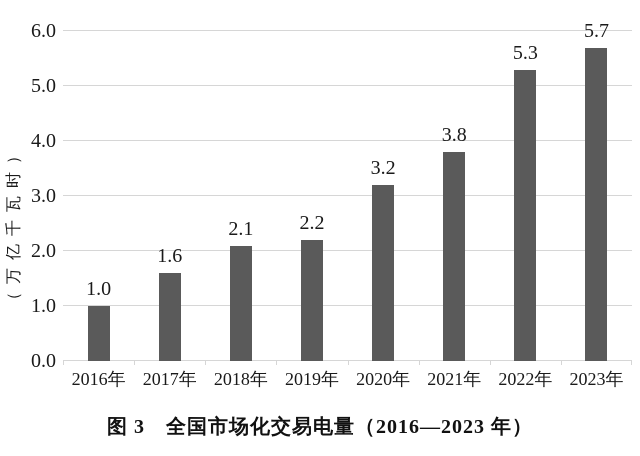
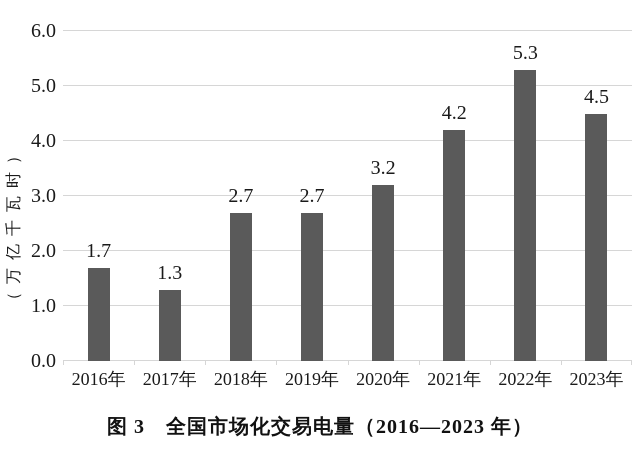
2016年: 1.0 -> 1.7
2017年: 1.6 -> 1.3
2018年: 2.1 -> 2.7
2019年: 2.2 -> 2.7
2021年: 3.8 -> 4.2
2023年: 5.7 -> 4.5
